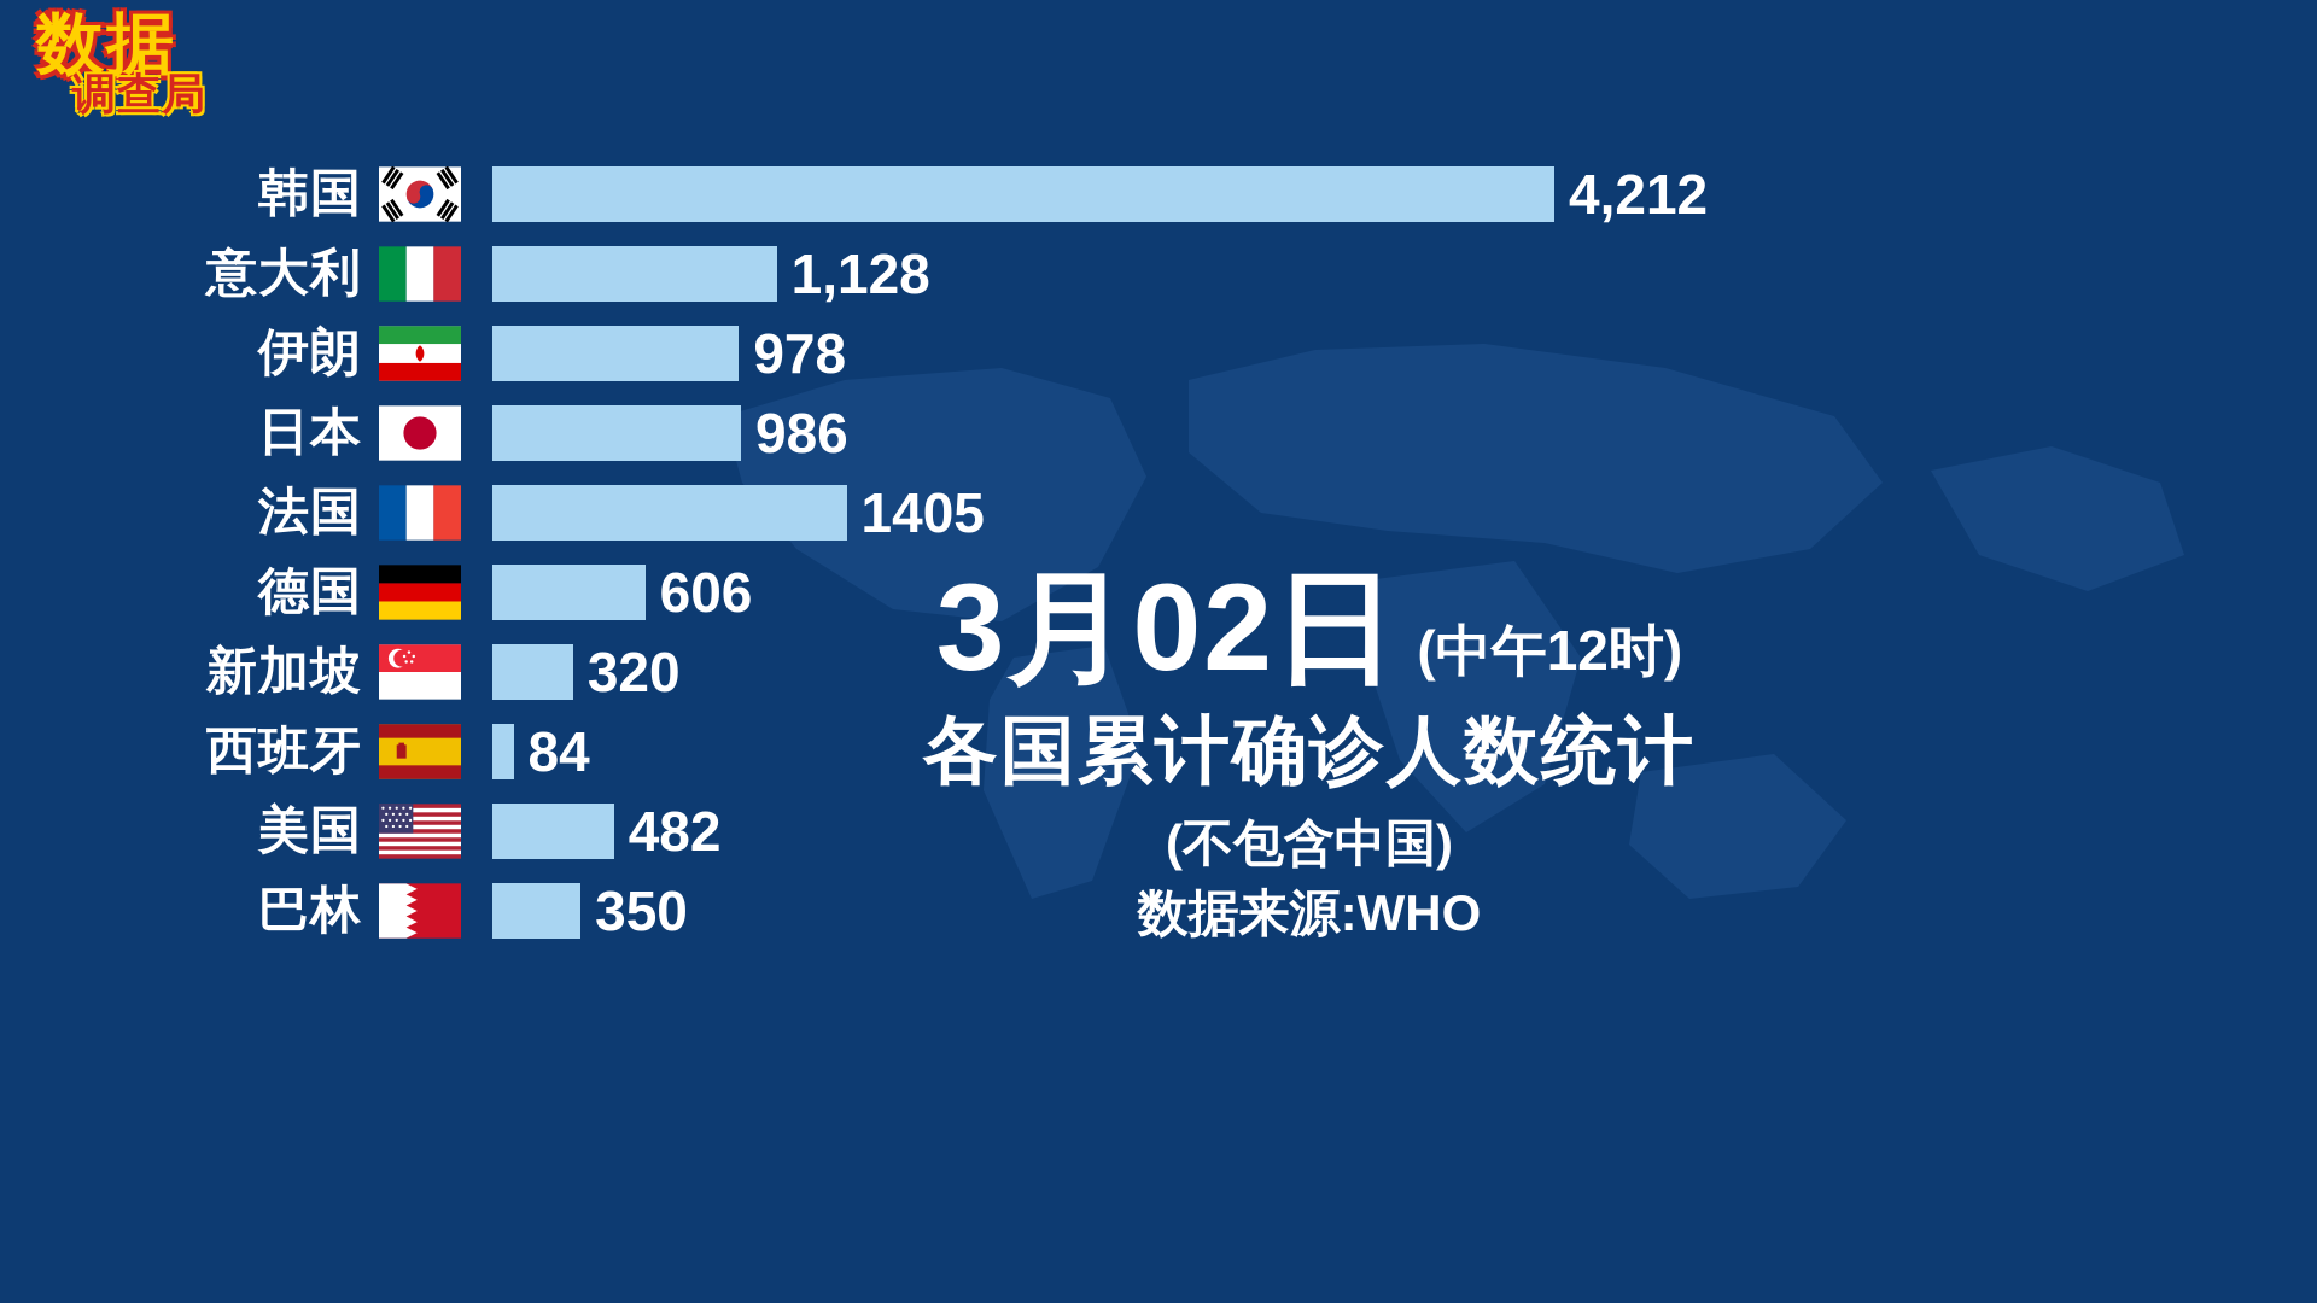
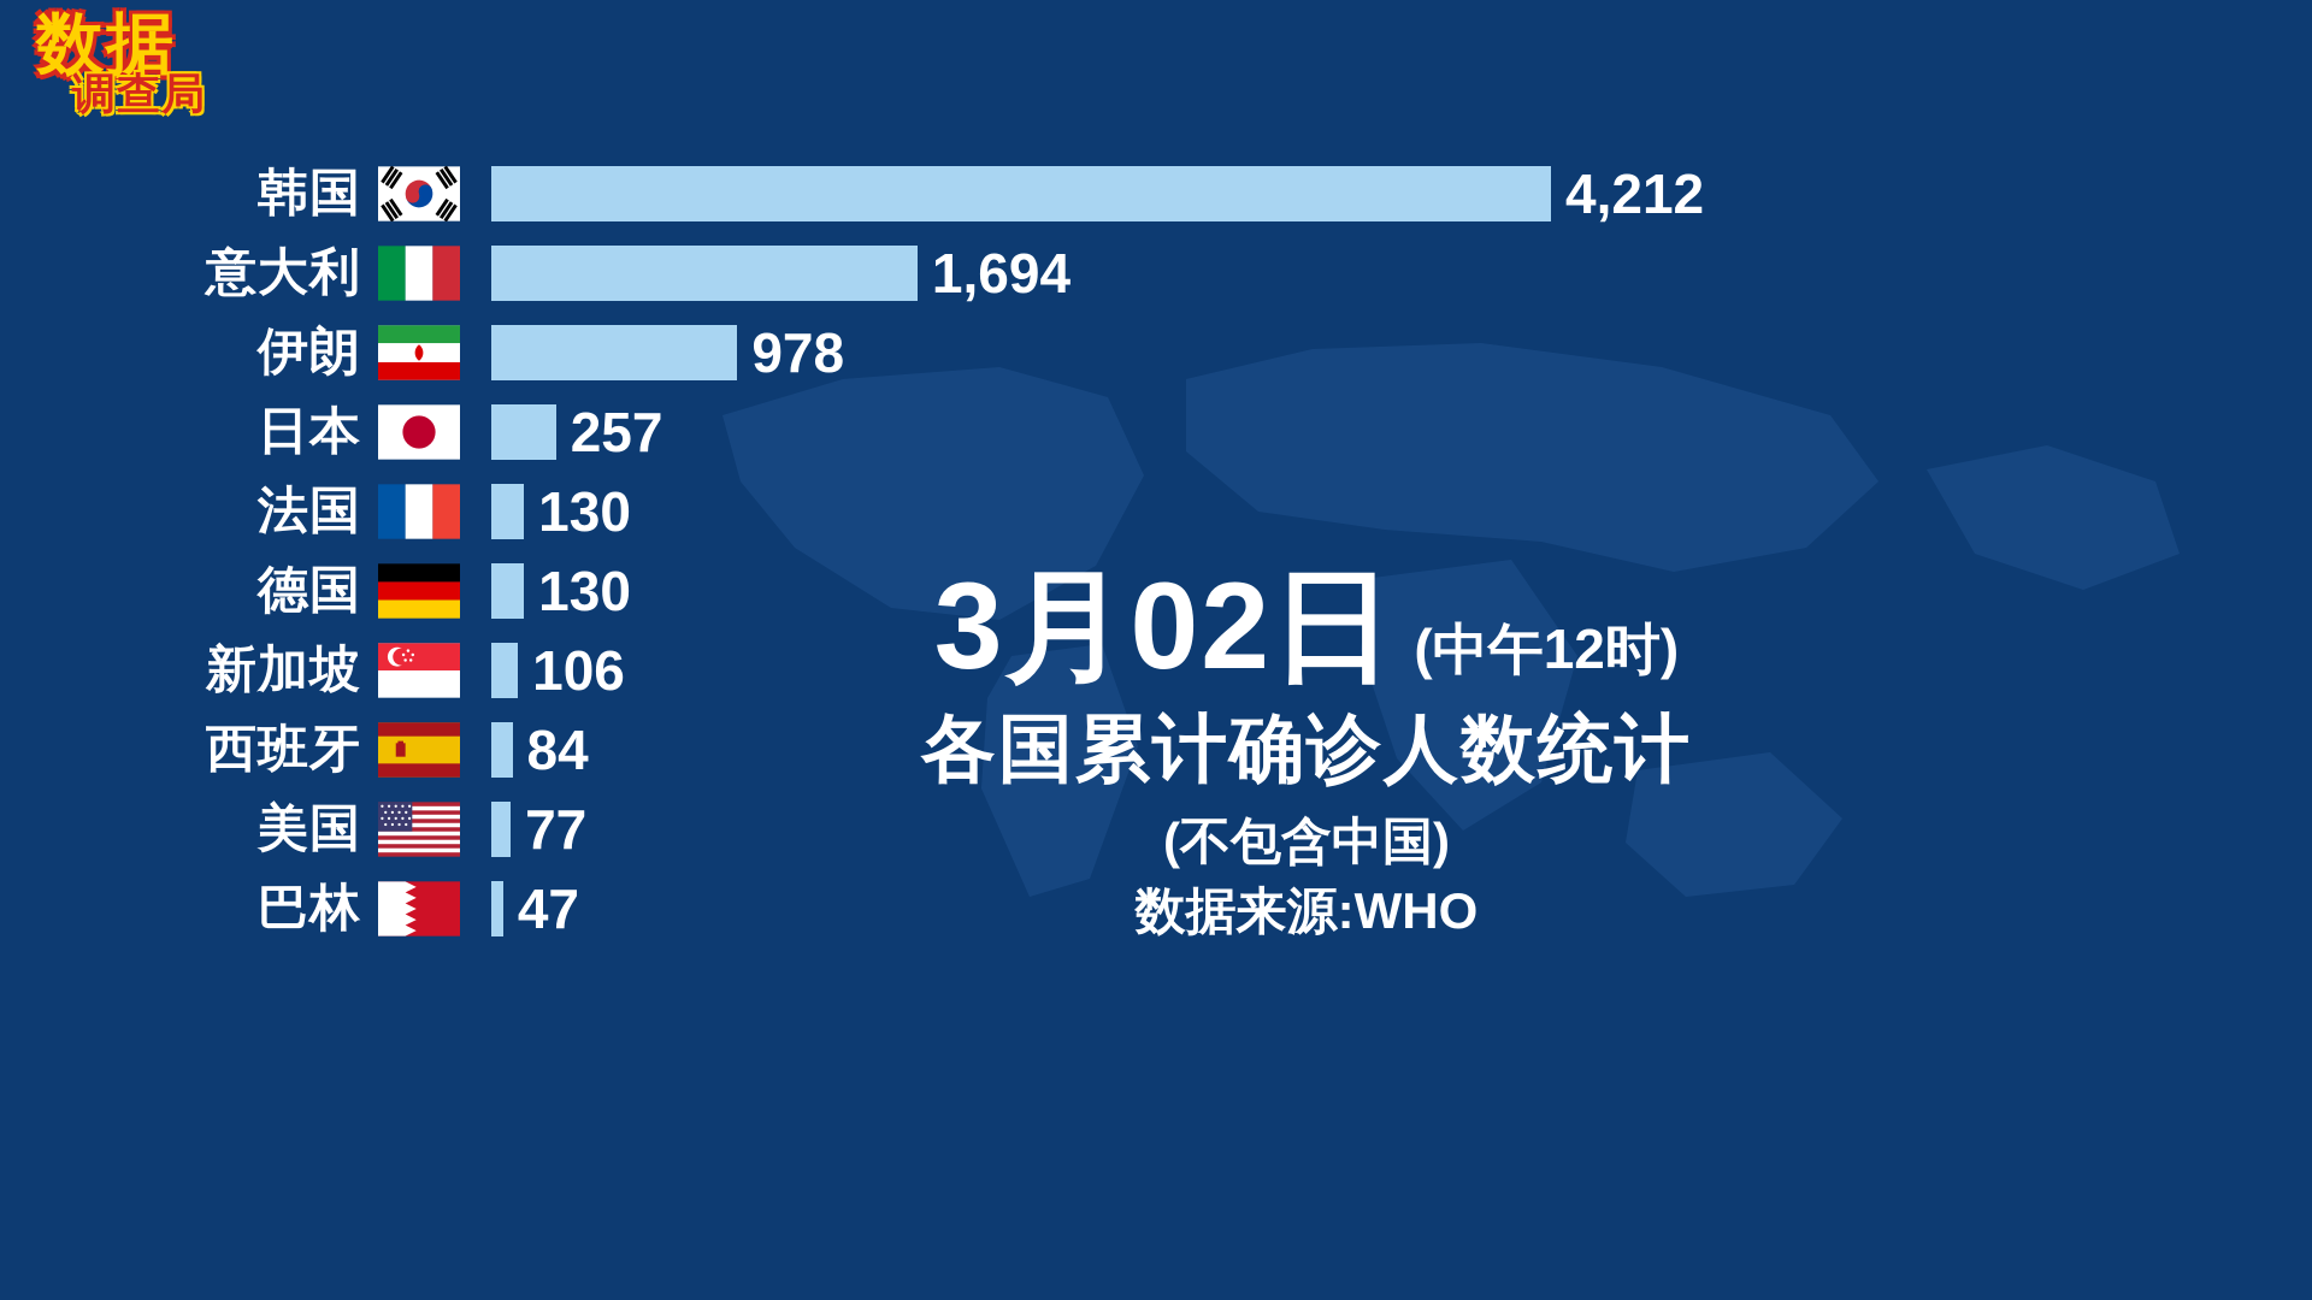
意大利: 1,128 -> 1,694
日本: 986 -> 257
法国: 1405 -> 130
德国: 606 -> 130
新加坡: 320 -> 106
美国: 482 -> 77
巴林: 350 -> 47
